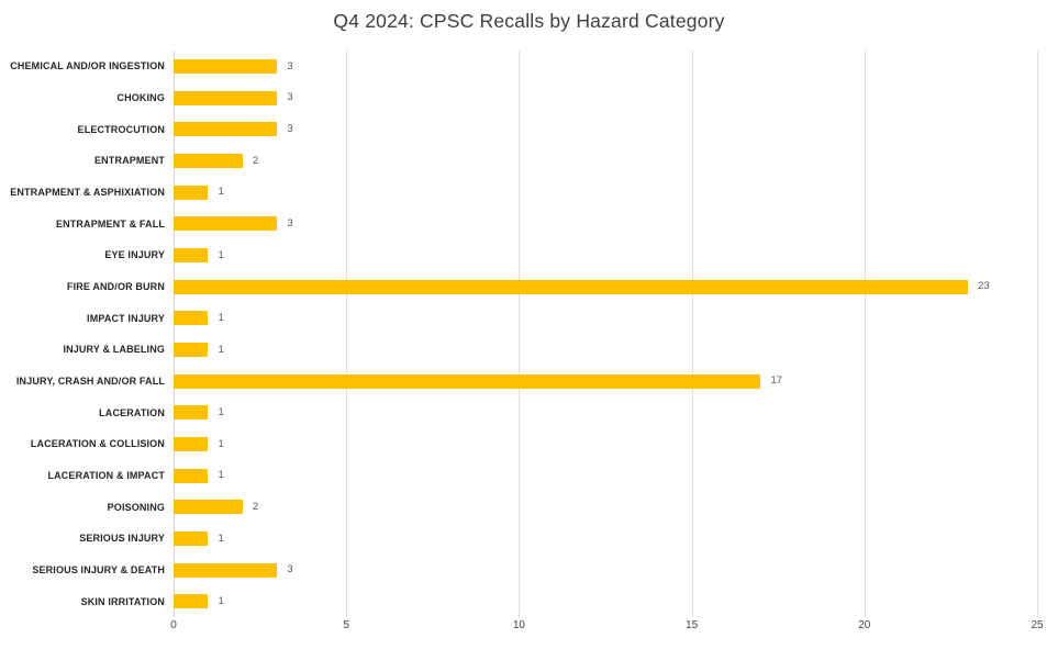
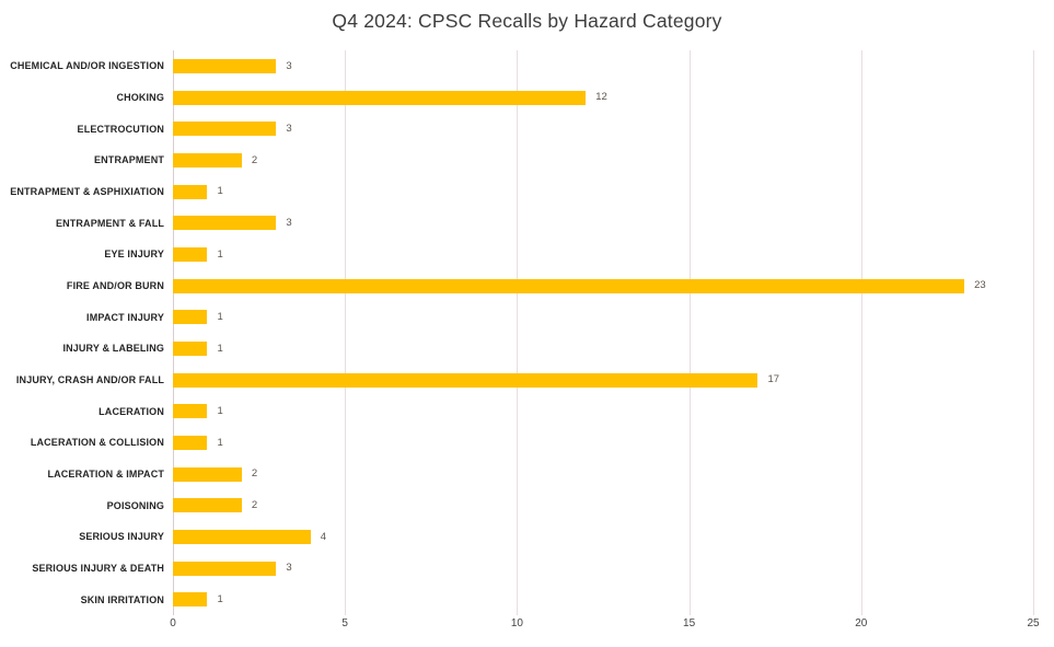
CHOKING: 3 -> 12
LACERATION & IMPACT: 1 -> 2
SERIOUS INJURY: 1 -> 4
